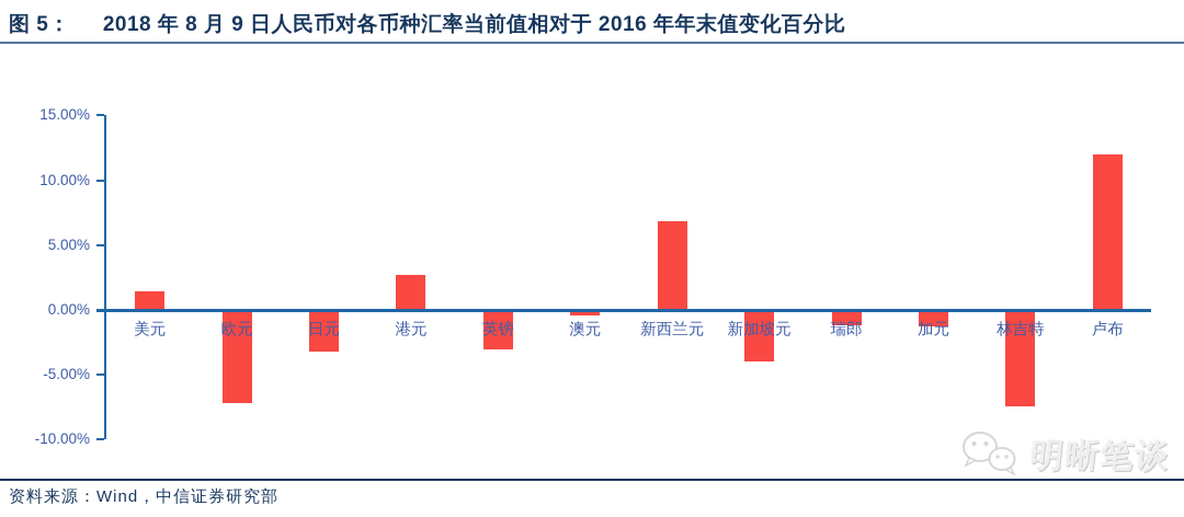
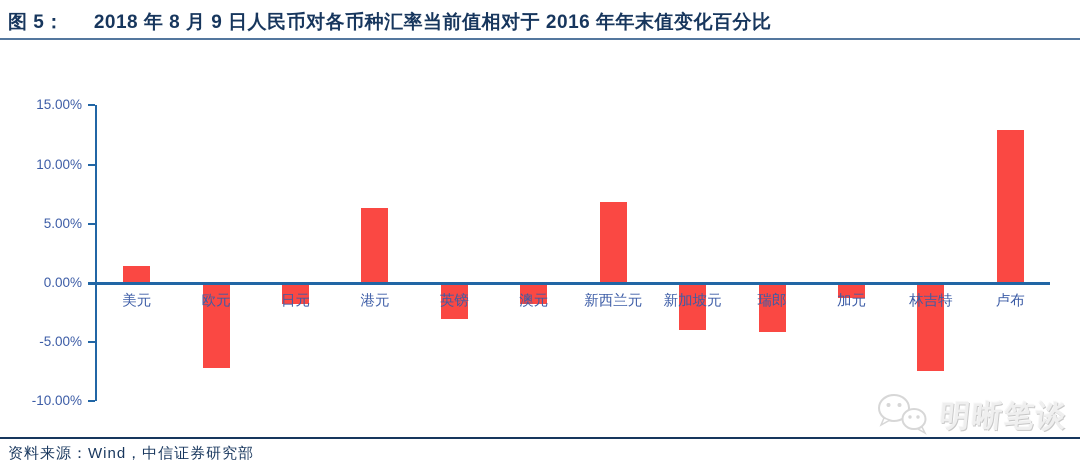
日元: -3.2% -> -1.8%
港元: 2.7% -> 6.3%
澳元: -0.4% -> -1.8%
瑞郎: -1.2% -> -4.1%
卢布: 12.0% -> 12.9%
